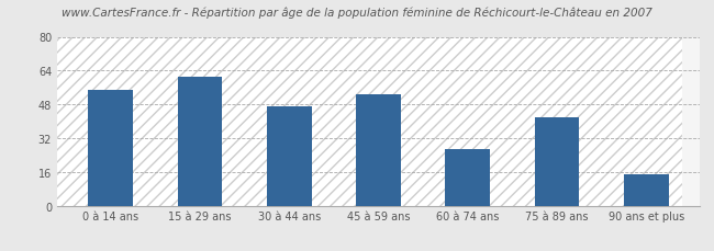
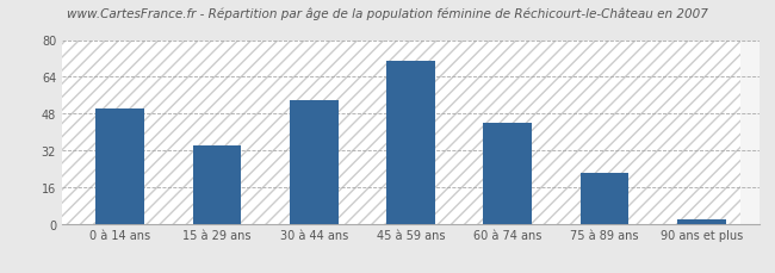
0 à 14 ans: 55 -> 50
15 à 29 ans: 61 -> 34
30 à 44 ans: 47 -> 54
45 à 59 ans: 53 -> 71
60 à 74 ans: 27 -> 44
75 à 89 ans: 42 -> 22
90 ans et plus: 15 -> 2
